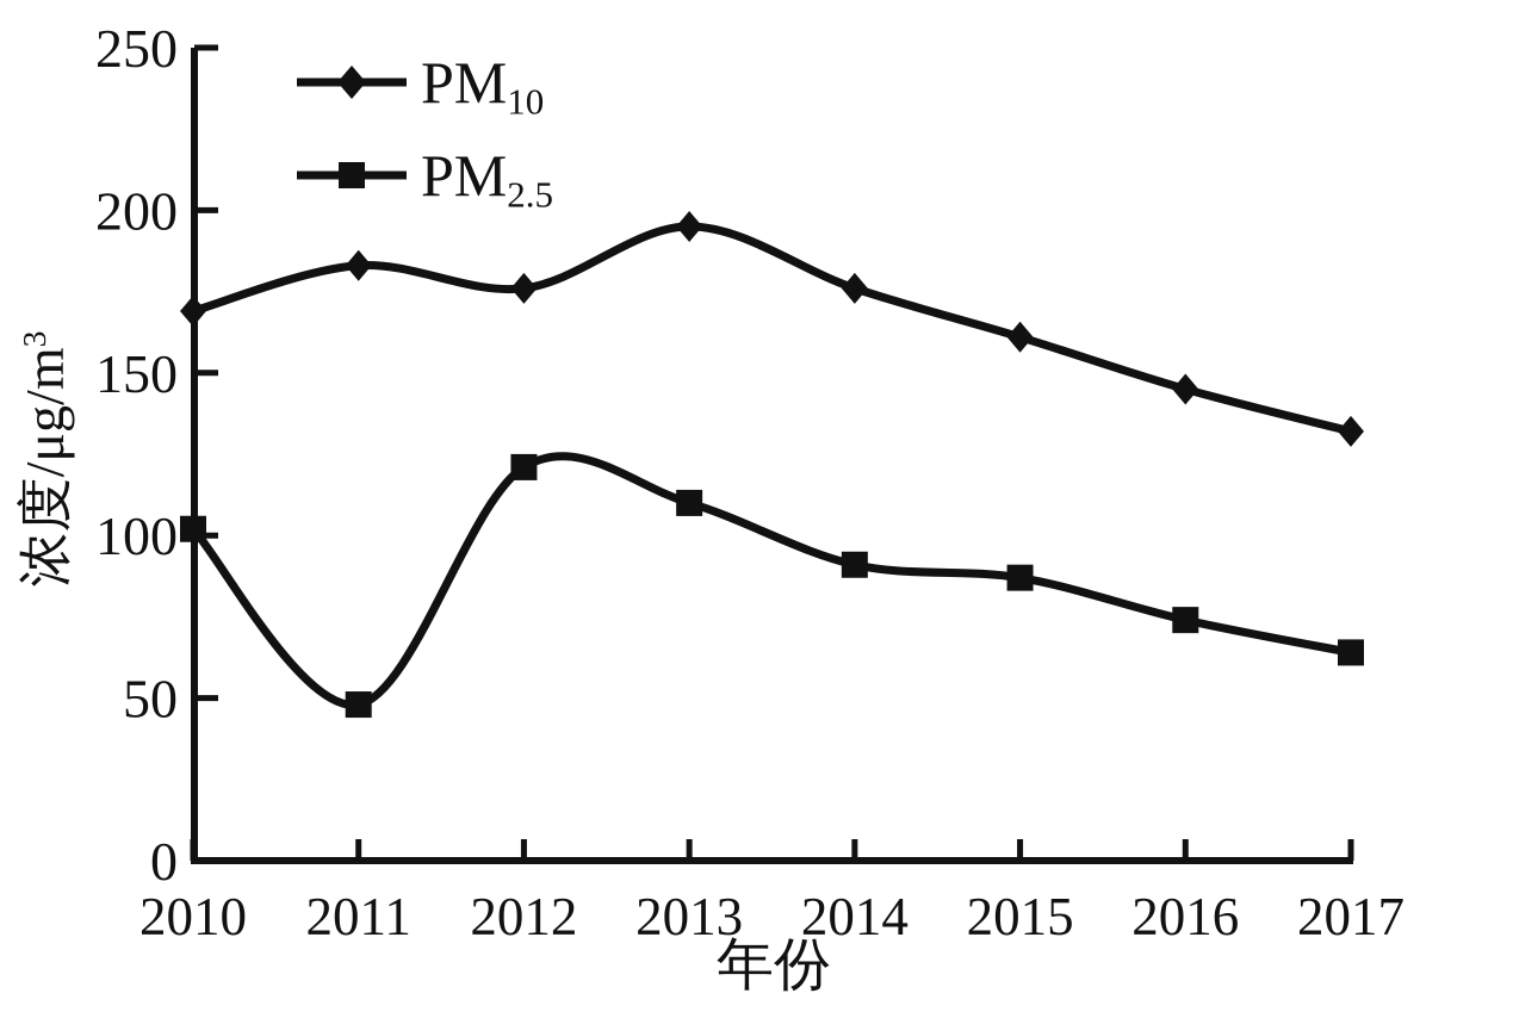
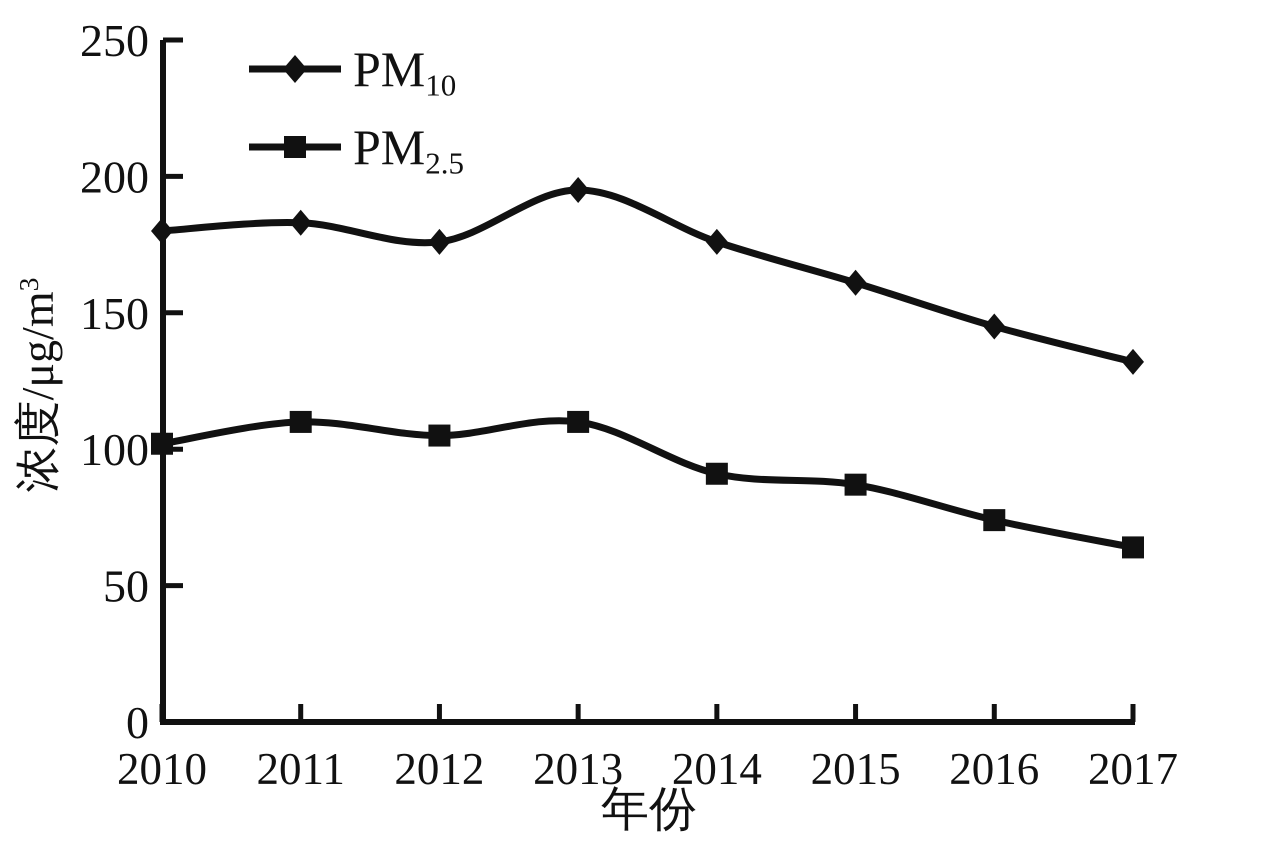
PM10/2010: 169 -> 180
PM2.5/2011: 48 -> 110
PM2.5/2012: 121 -> 105
